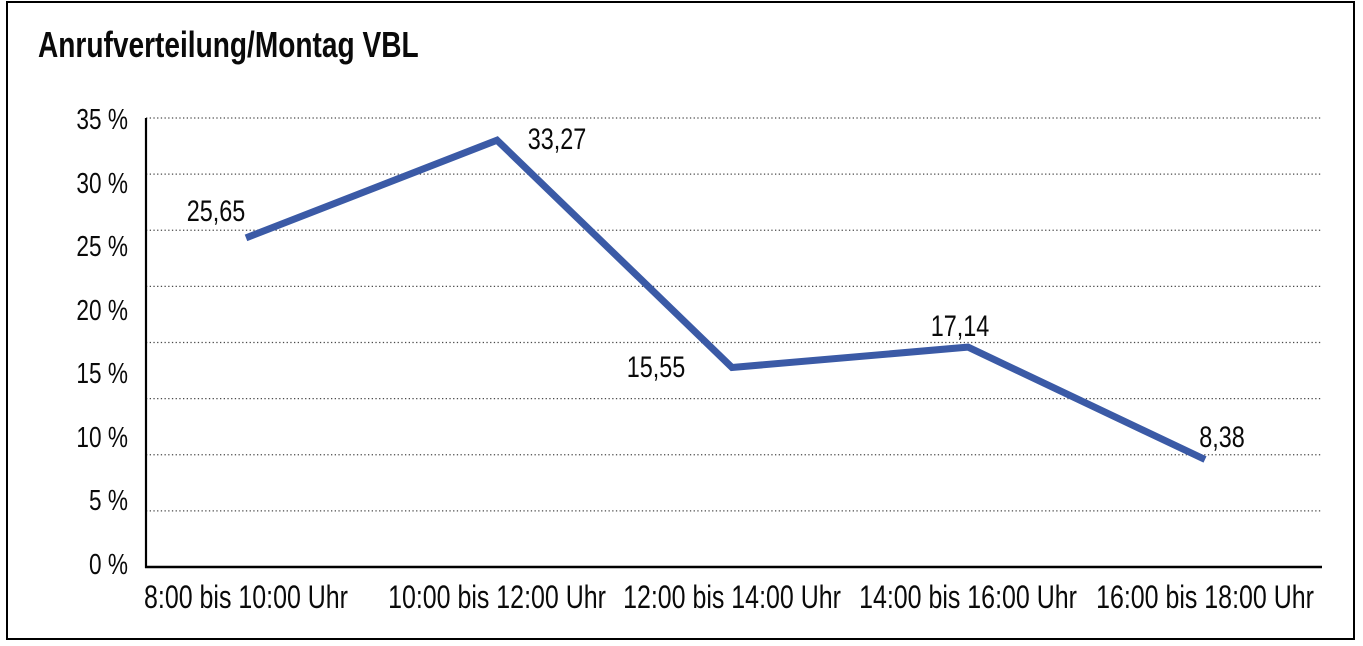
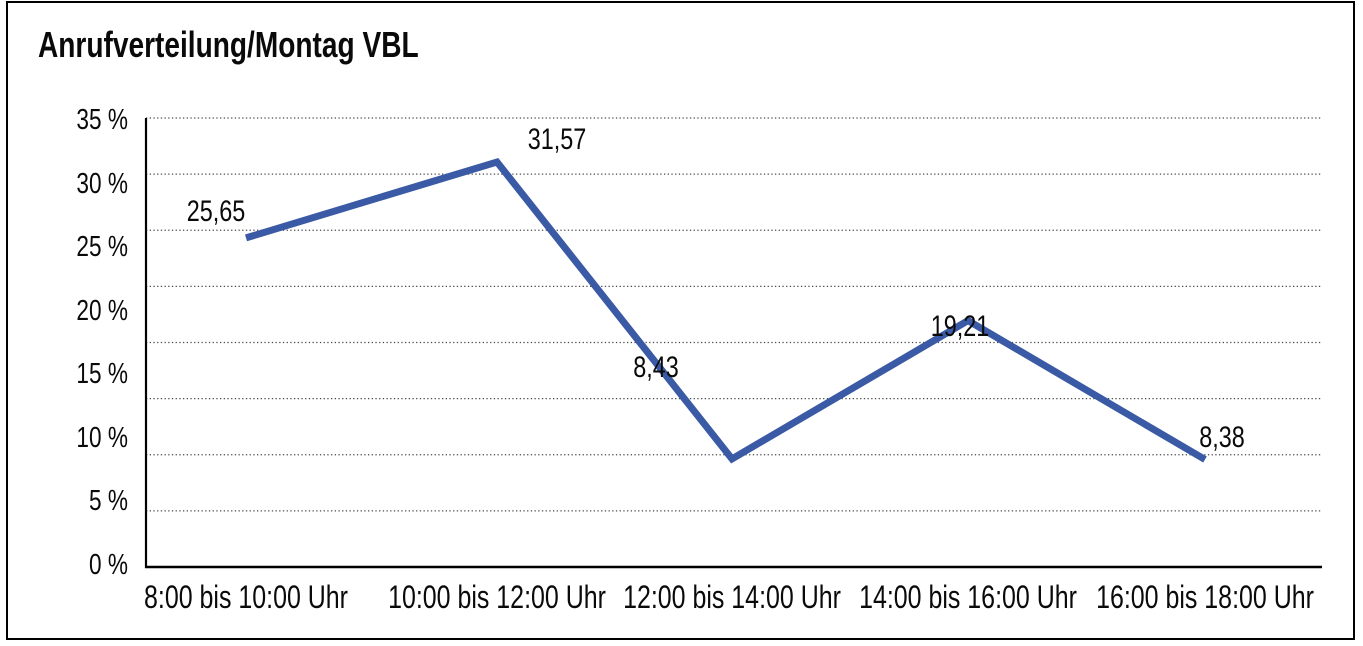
10:00 bis 12:00 Uhr: 33,27 -> 31,57
12:00 bis 14:00 Uhr: 15,55 -> 8,43
14:00 bis 16:00 Uhr: 17,14 -> 19,21
